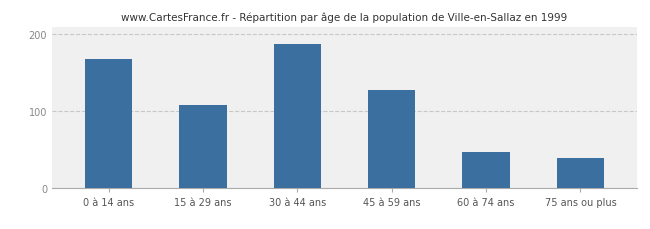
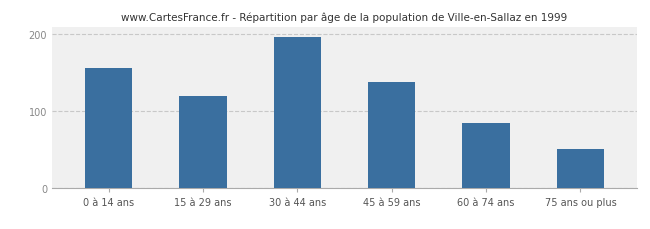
0 à 14 ans: 168 -> 156
15 à 29 ans: 108 -> 120
30 à 44 ans: 187 -> 196
45 à 59 ans: 127 -> 138
60 à 74 ans: 47 -> 84
75 ans ou plus: 38 -> 50
